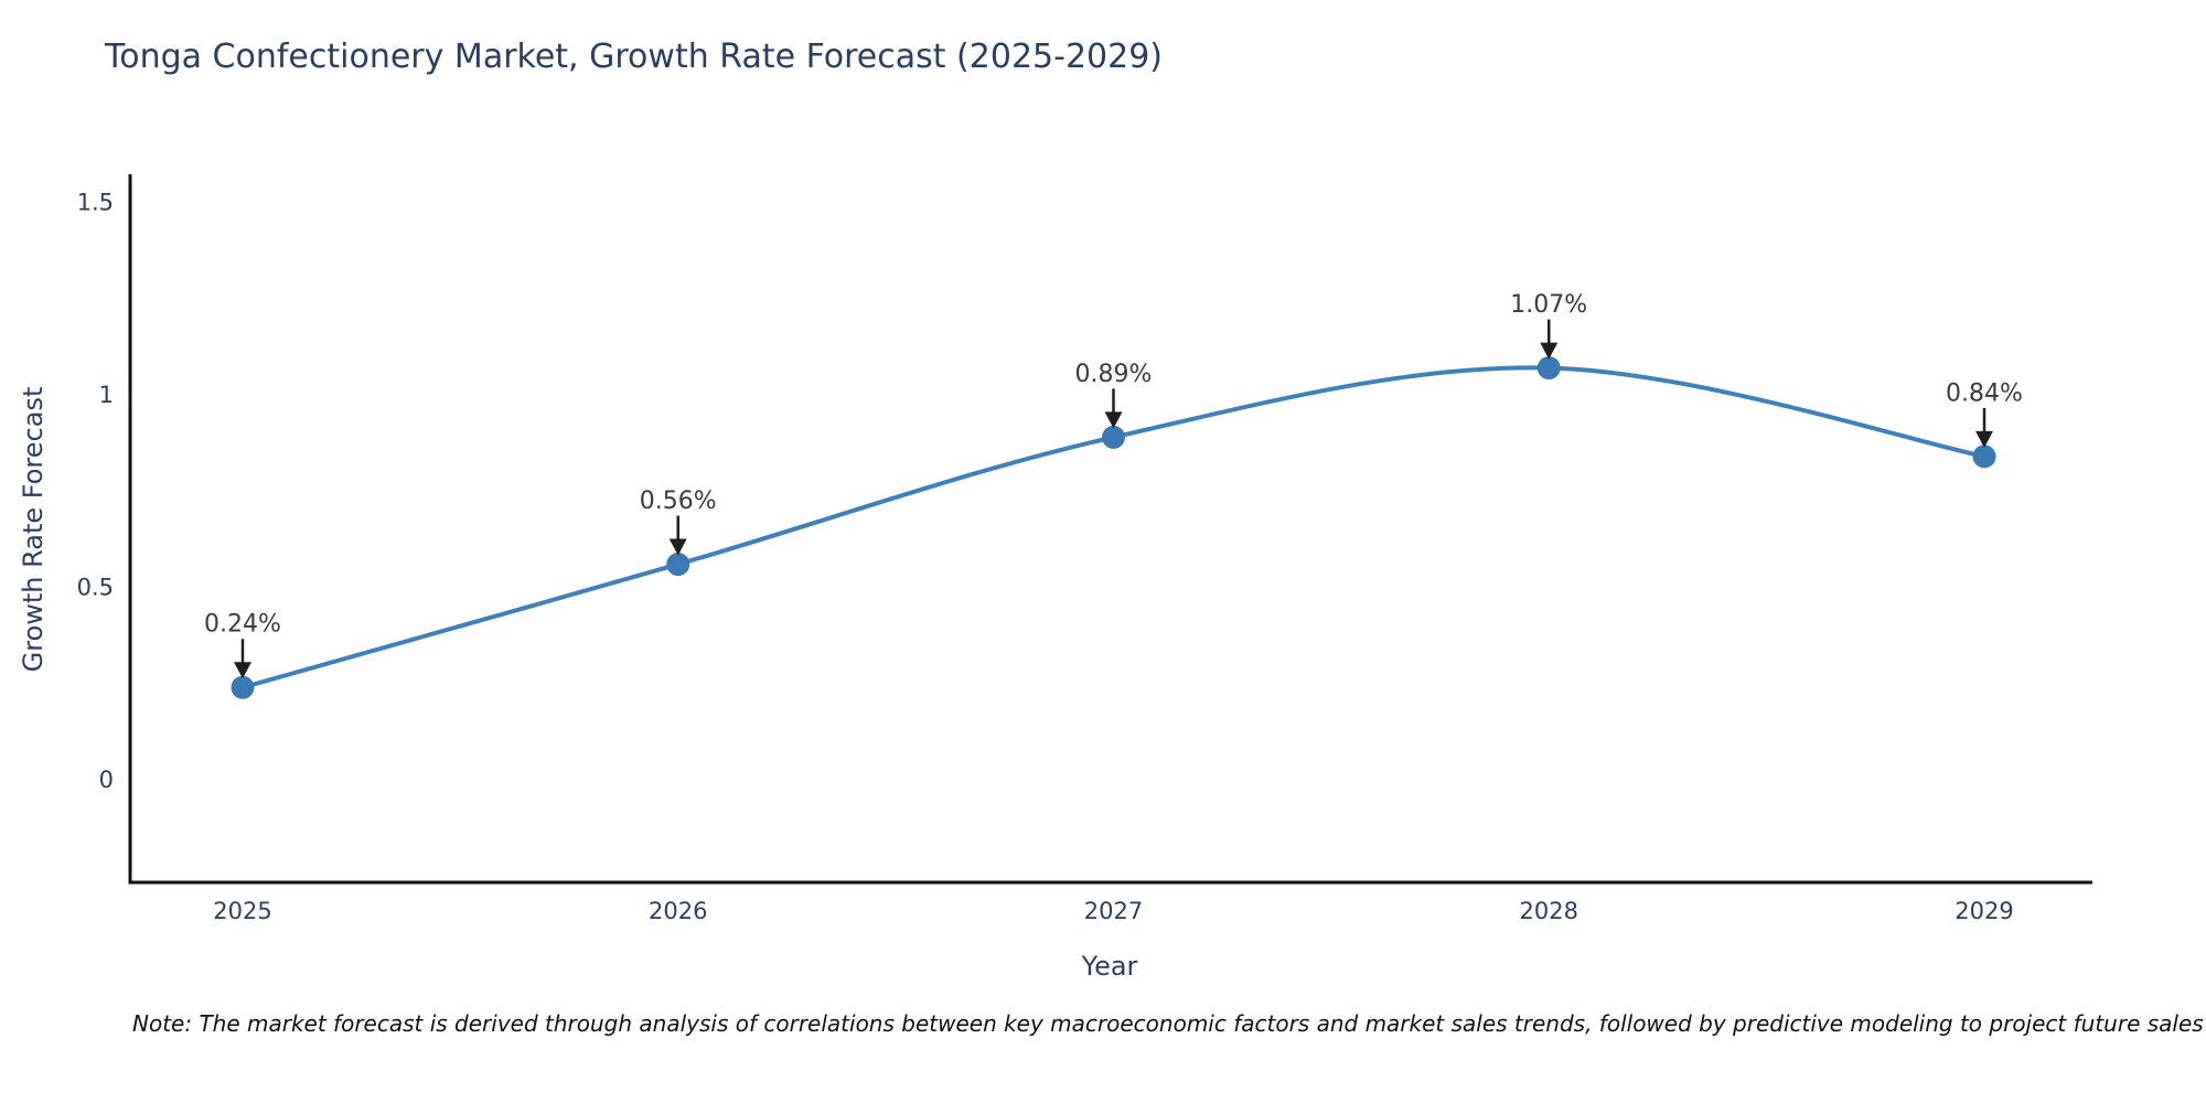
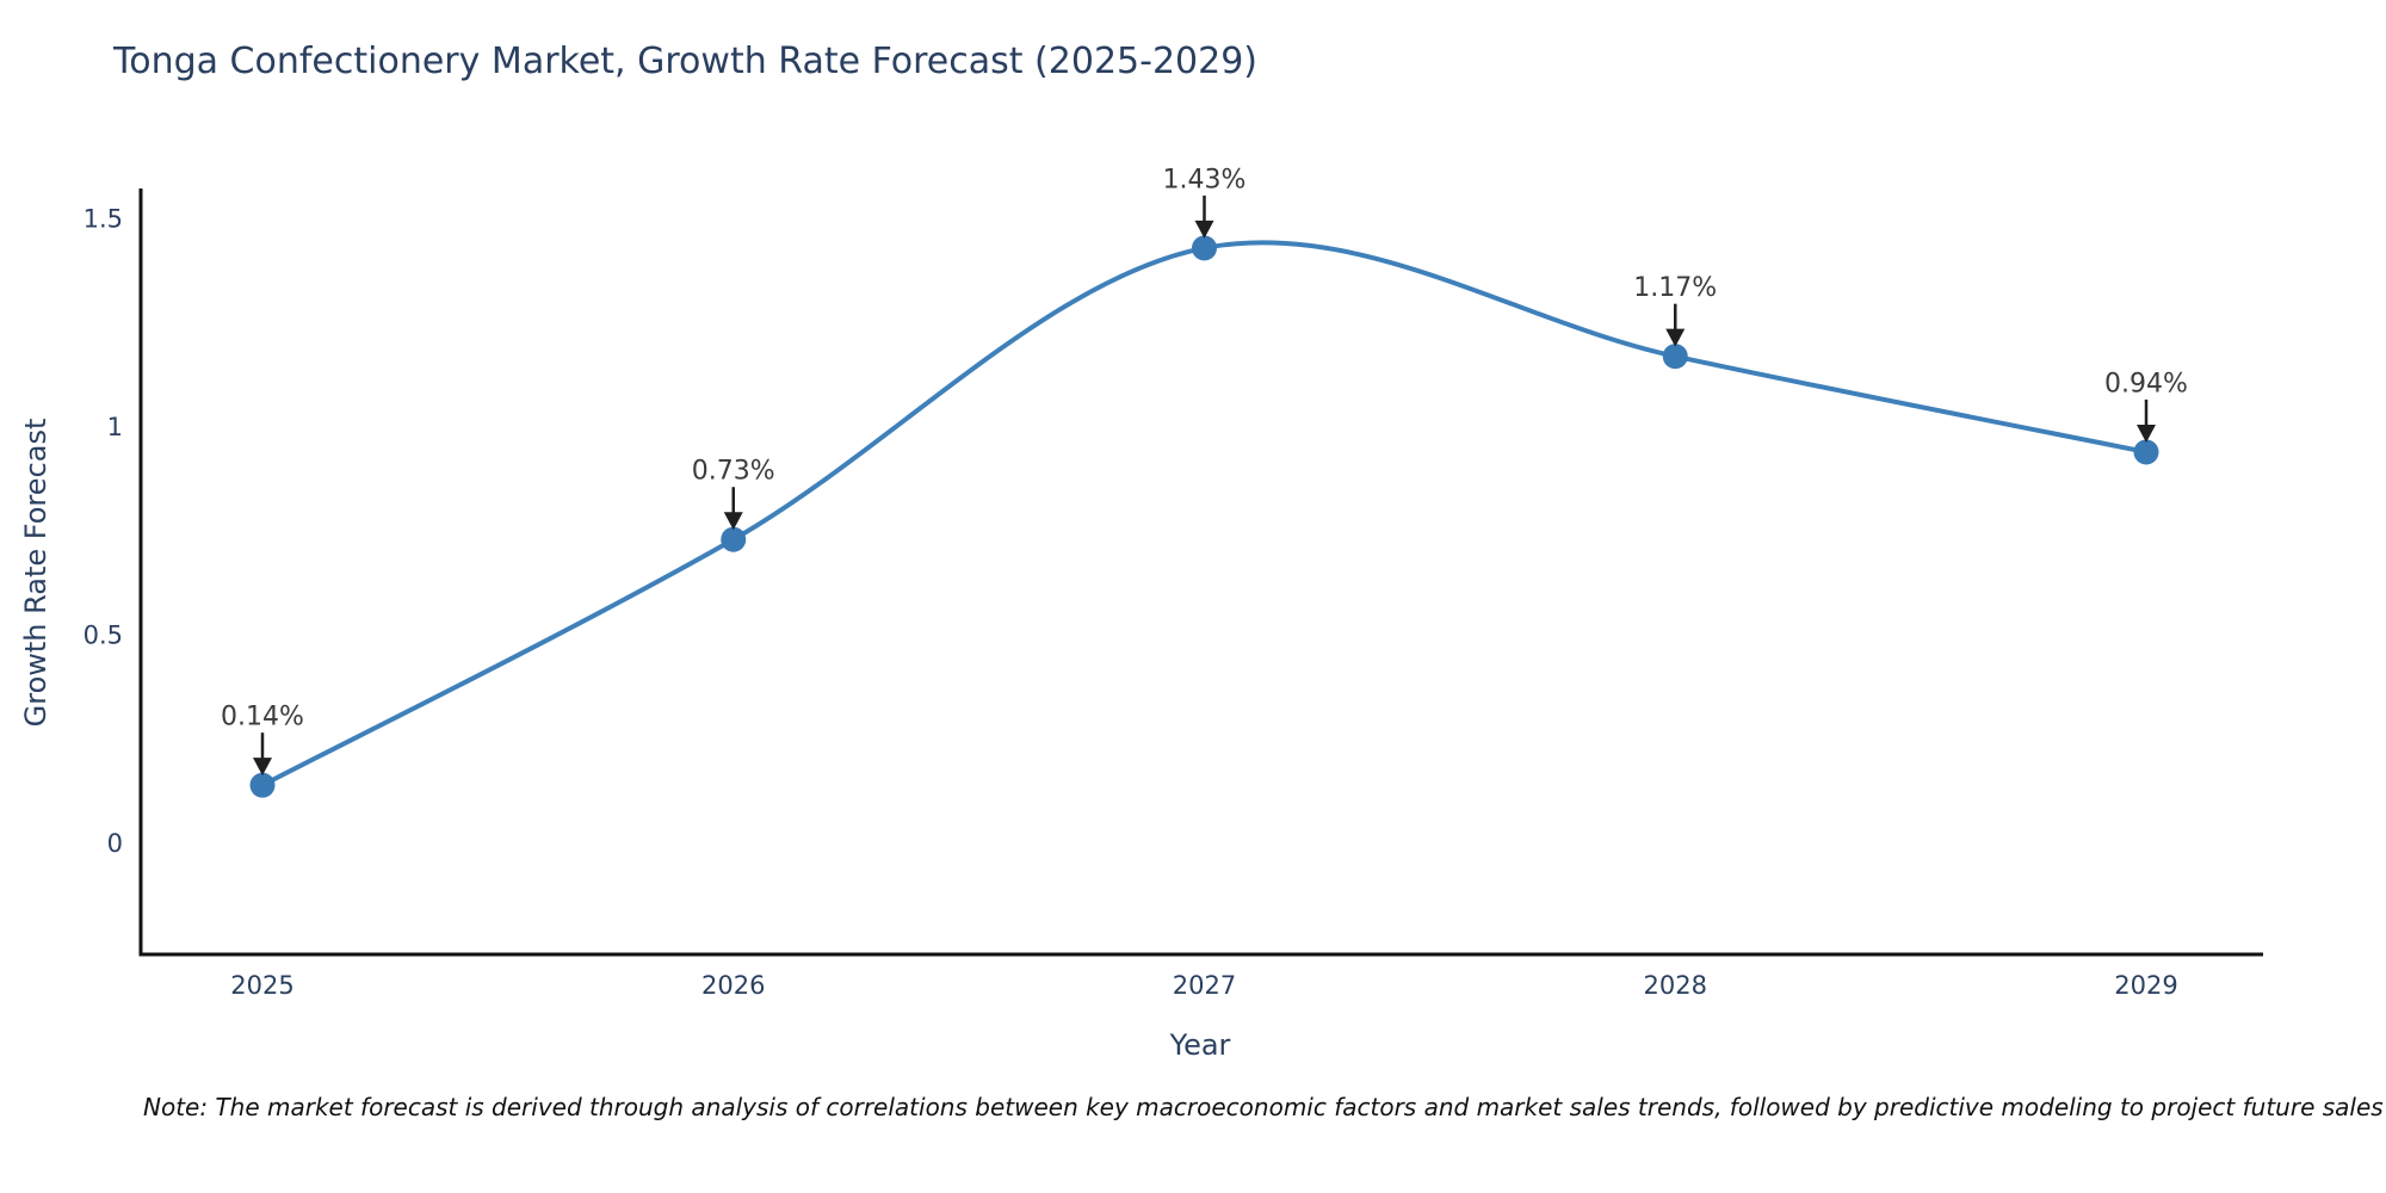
2025: 0.24% -> 0.14%
2026: 0.56% -> 0.73%
2027: 0.89% -> 1.43%
2028: 1.07% -> 1.17%
2029: 0.84% -> 0.94%
